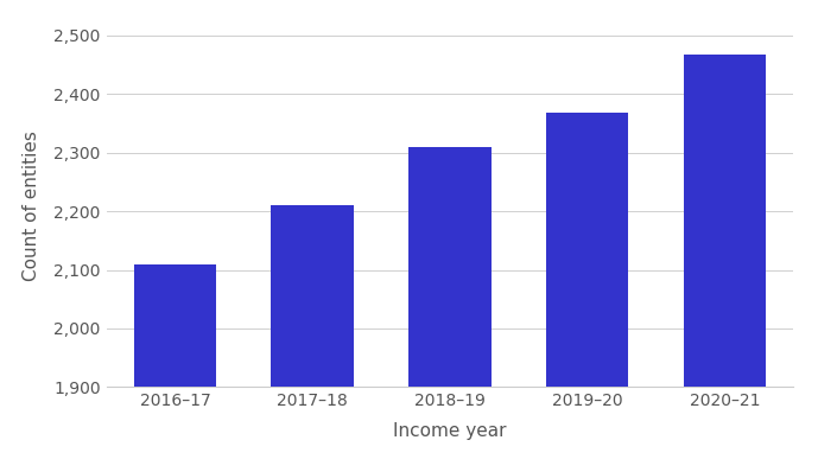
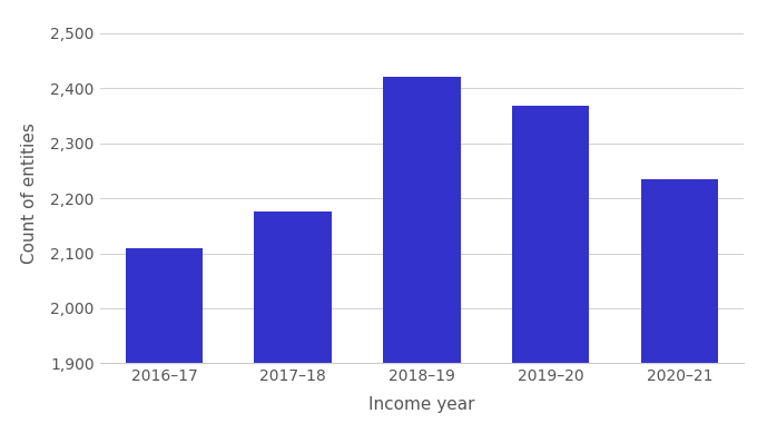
2017–18: 2,211 -> 2,175
2018–19: 2,310 -> 2,420
2020–21: 2,468 -> 2,235
